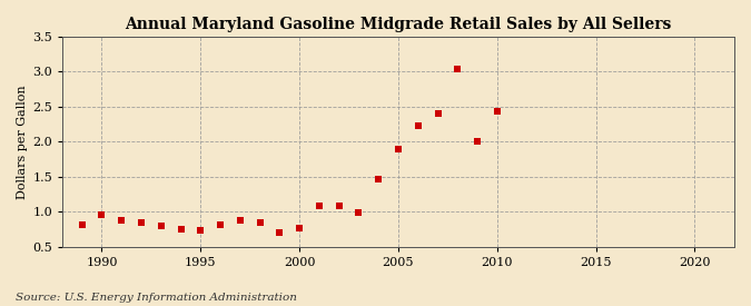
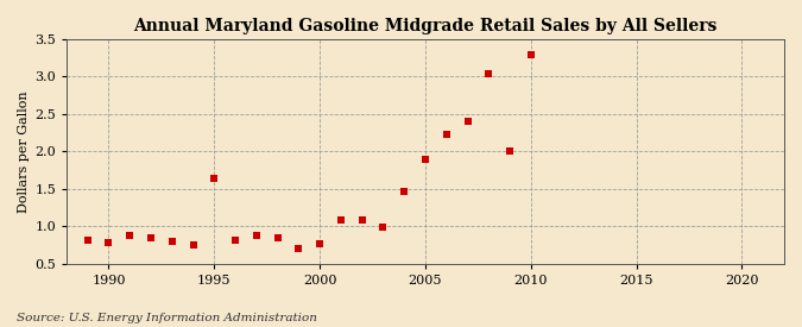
1990: 0.96 -> 0.78
1995: 0.74 -> 1.64
2010: 2.43 -> 3.30
